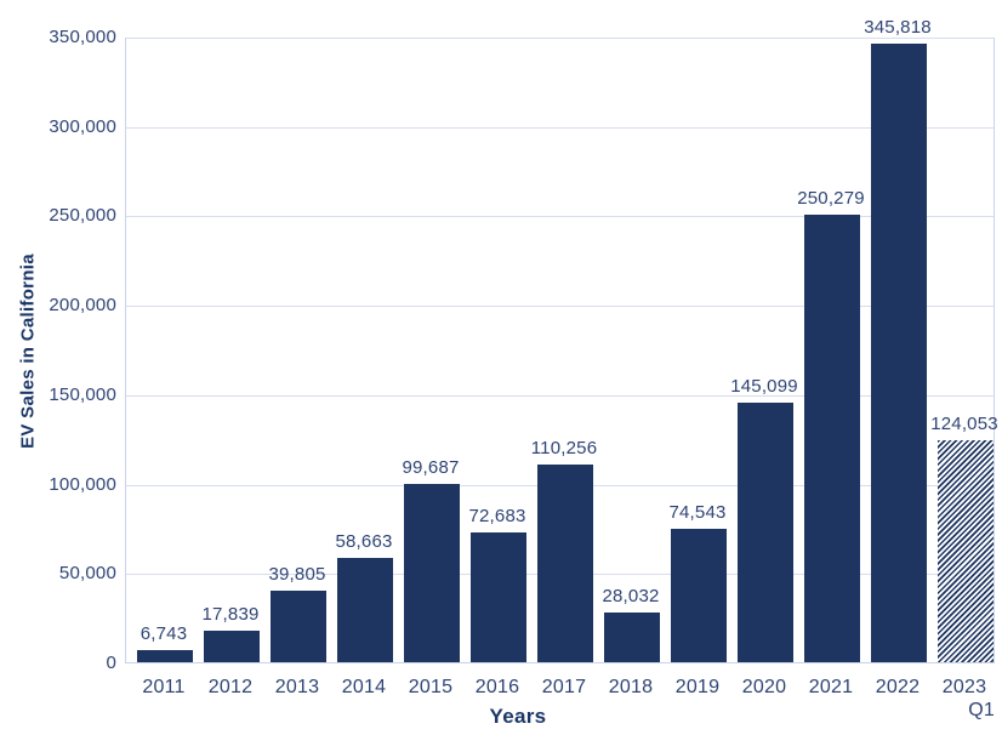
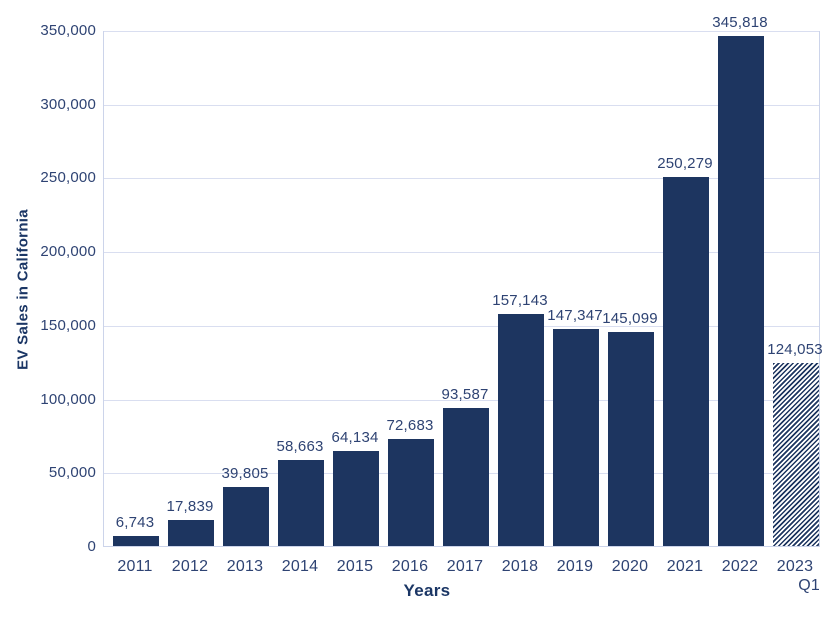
2015: 99,687 -> 64,134
2017: 110,256 -> 93,587
2018: 28,032 -> 157,143
2019: 74,543 -> 147,347
